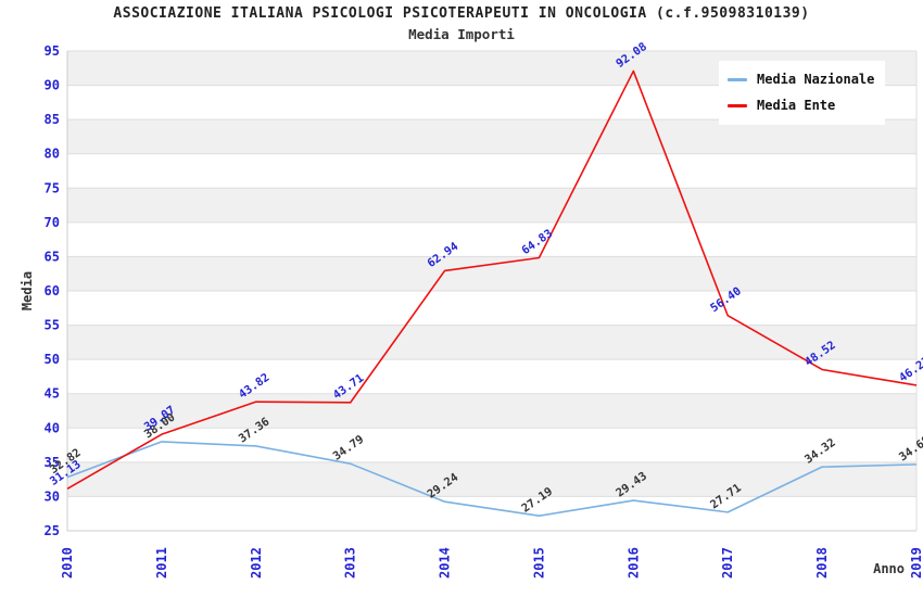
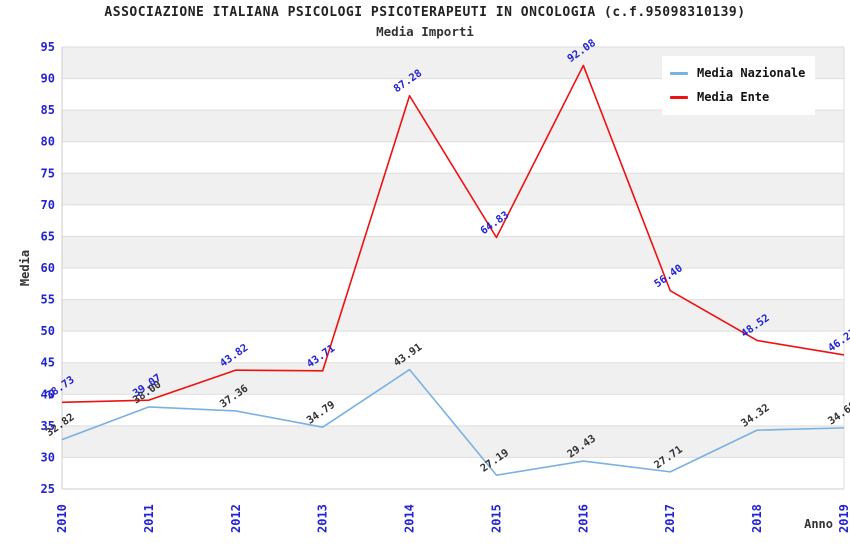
Media Ente/2010: 31.13 -> 38.73
Media Nazionale/2014: 29.24 -> 43.91
Media Ente/2014: 62.94 -> 87.28
